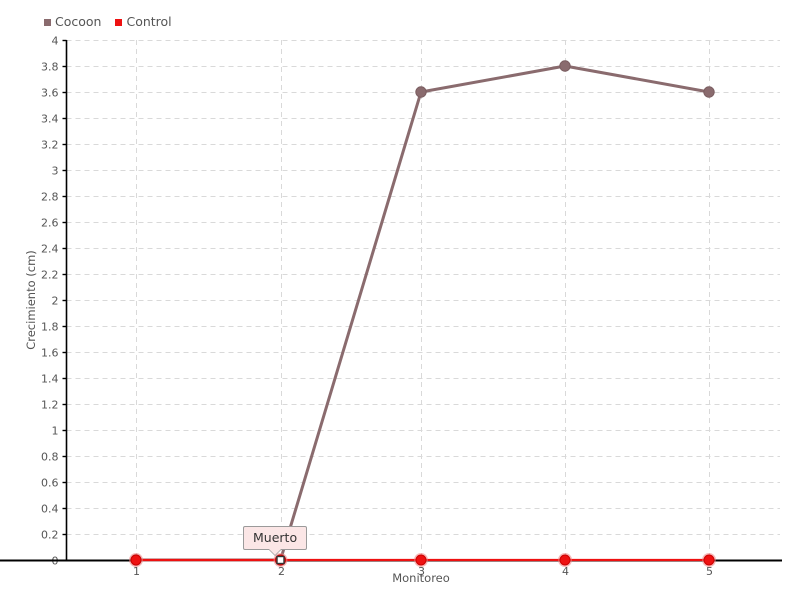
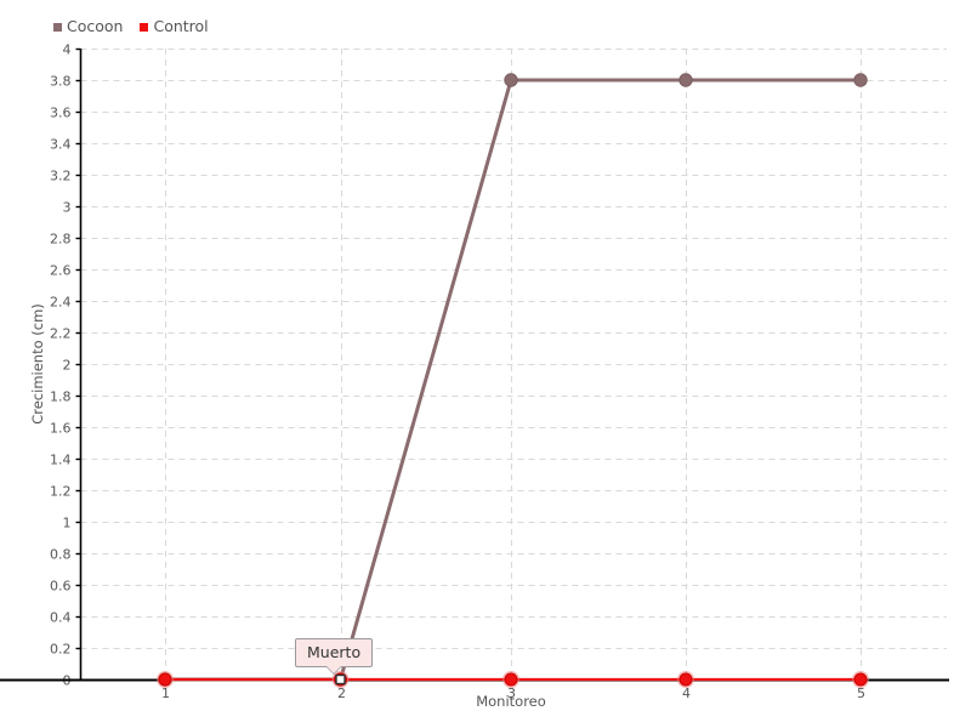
Cocoon/3: 3.6 -> 3.8
Cocoon/5: 3.6 -> 3.8
